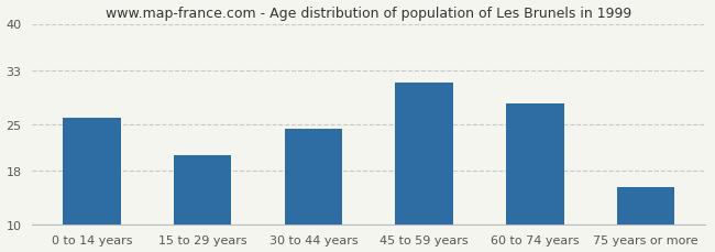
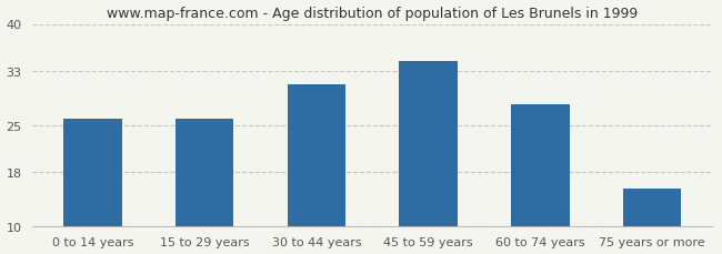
15 to 29 years: 20.4 -> 26.0
30 to 44 years: 24.2 -> 31.0
45 to 59 years: 31.2 -> 34.5
